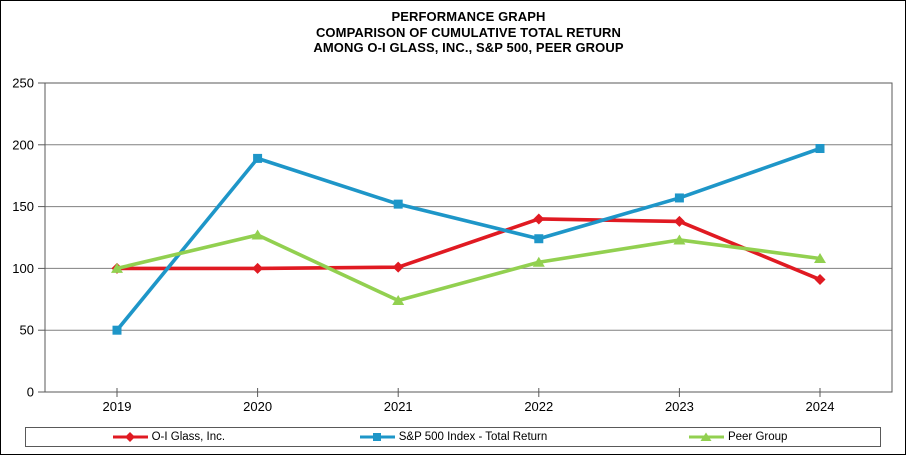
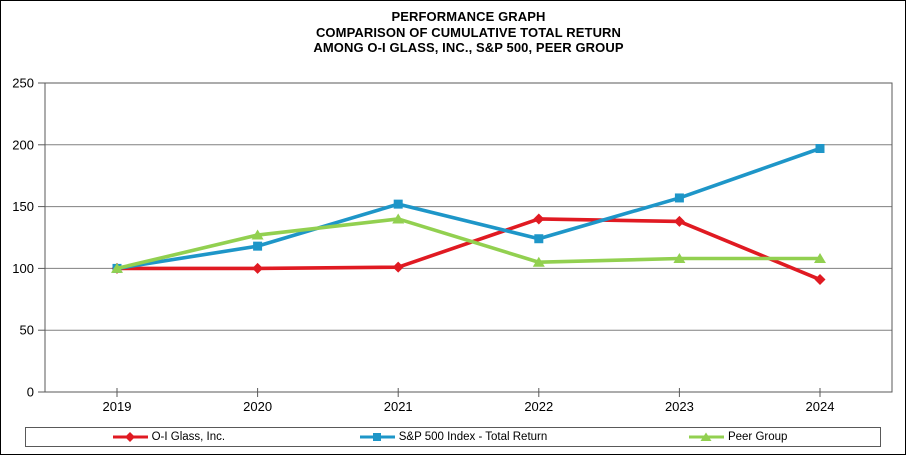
S&P 500 Index - Total Return/2019: 50 -> 100
S&P 500 Index - Total Return/2020: 189 -> 118
Peer Group/2021: 74 -> 140
Peer Group/2023: 123 -> 108
